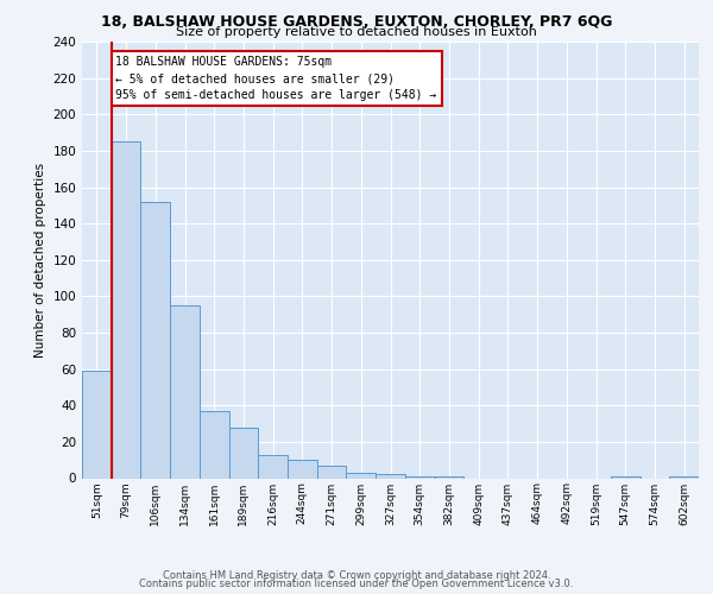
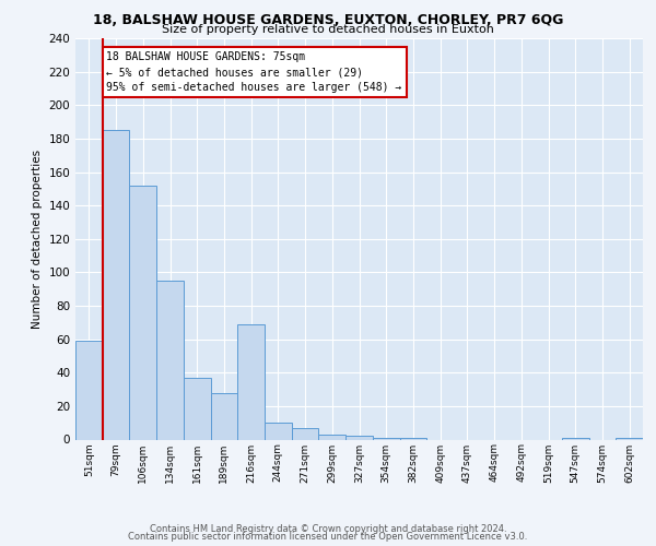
216sqm: 13 -> 69
